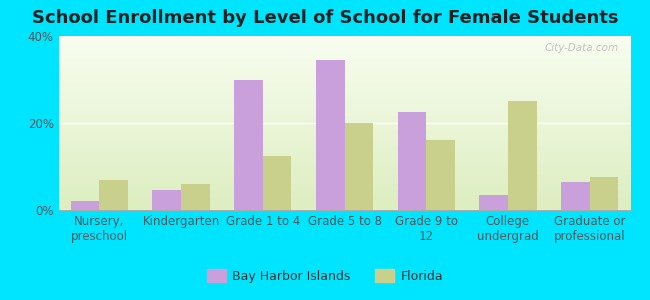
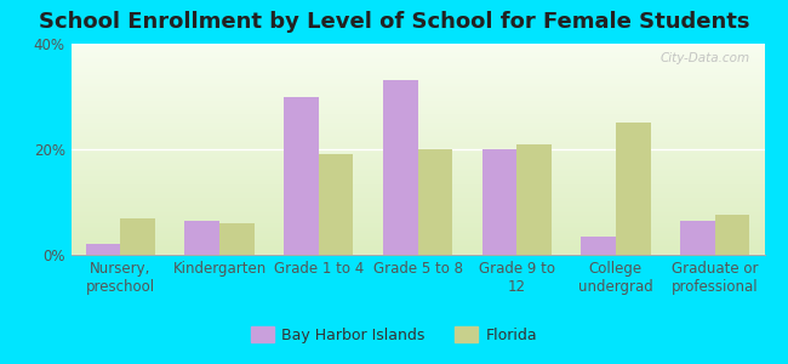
Bay Harbor Islands/Kindergarten: 4.5% -> 6.5%
Florida/Grade 1 to 4: 12.5% -> 19.0%
Bay Harbor Islands/Grade 5 to 8: 34.5% -> 33.0%
Bay Harbor Islands/Grade 9 to 12: 22.5% -> 20.0%
Florida/Grade 9 to 12: 16.0% -> 21.0%
